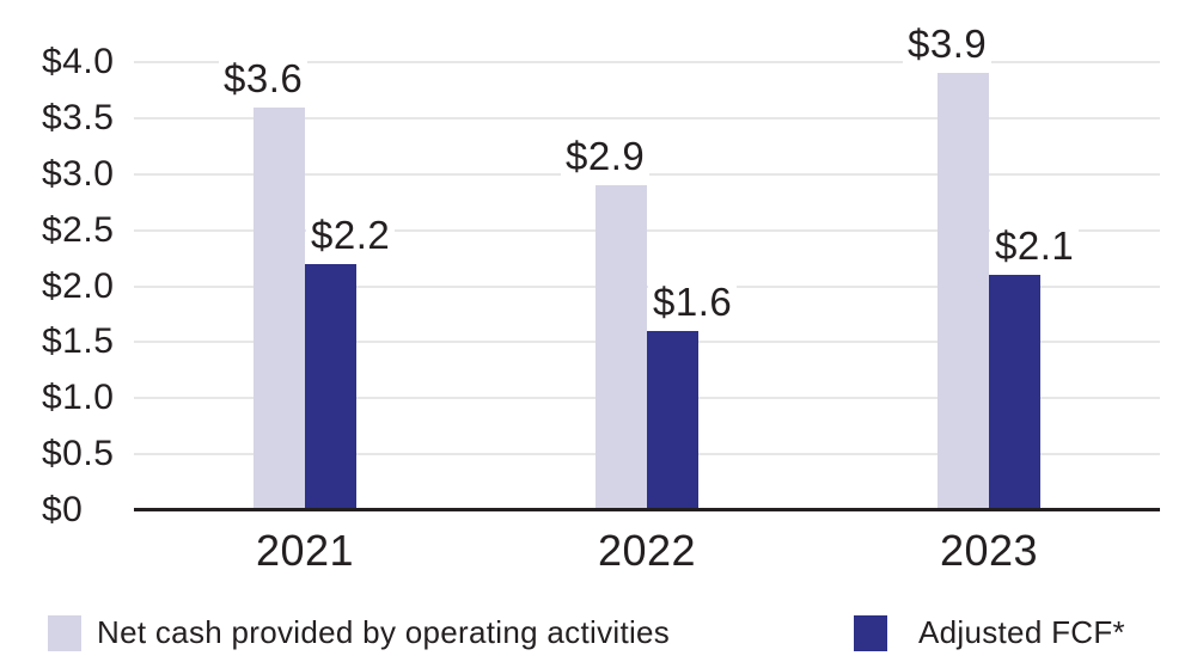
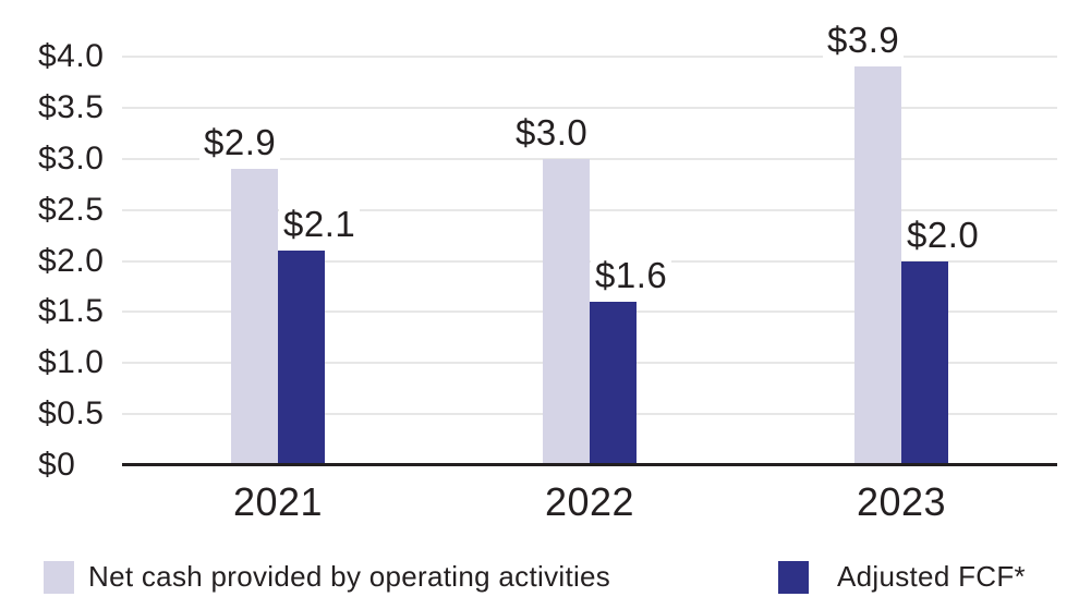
Net cash provided by operating activities/2021: $3.6 -> $2.9
Adjusted FCF*/2021: $2.2 -> $2.1
Net cash provided by operating activities/2022: $2.9 -> $3.0
Adjusted FCF*/2023: $2.1 -> $2.0
